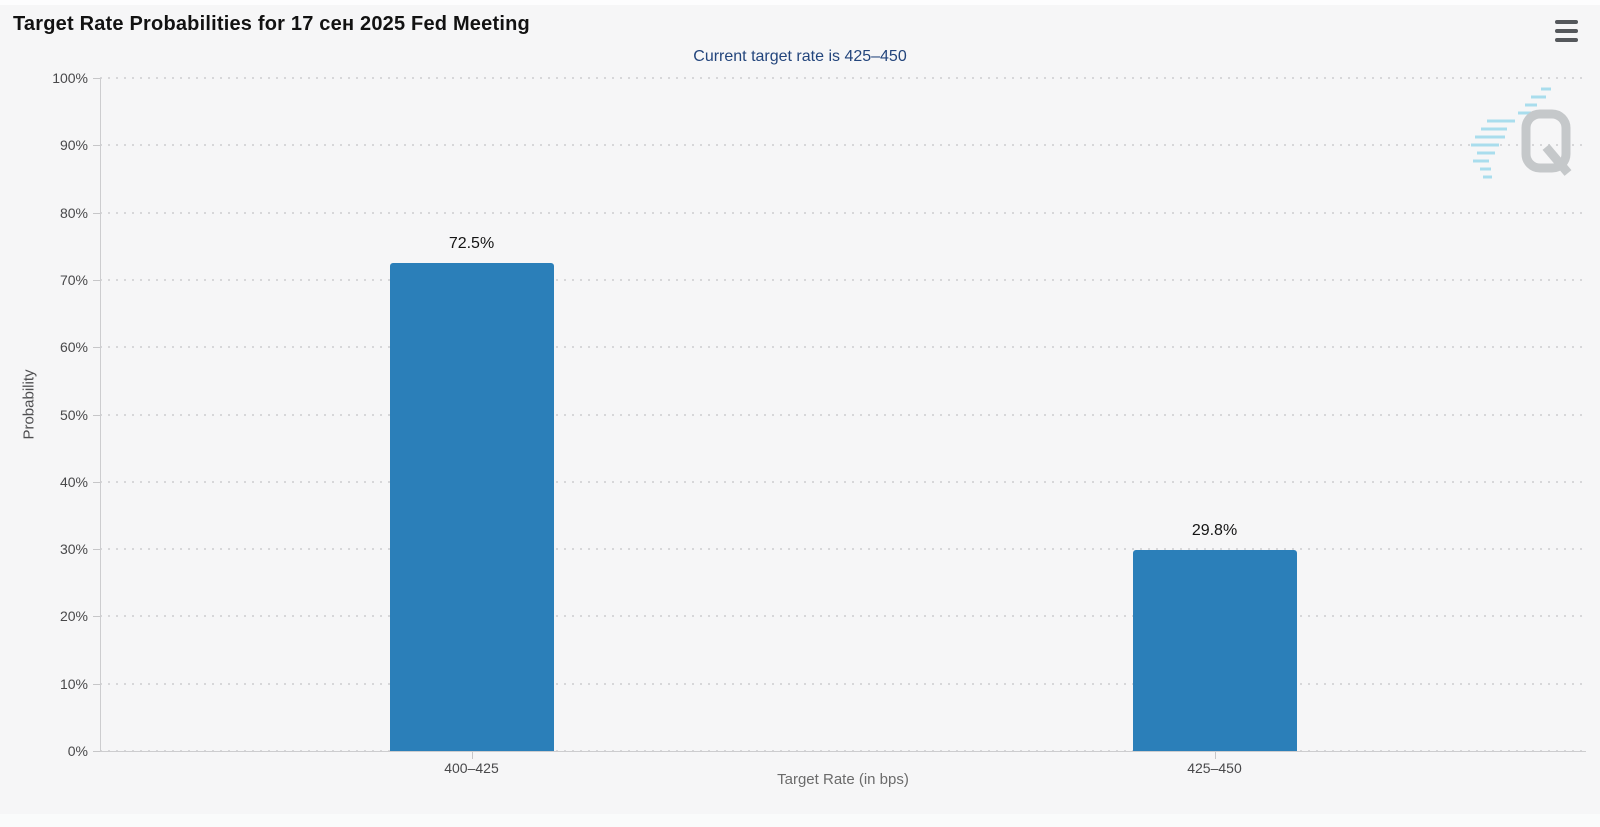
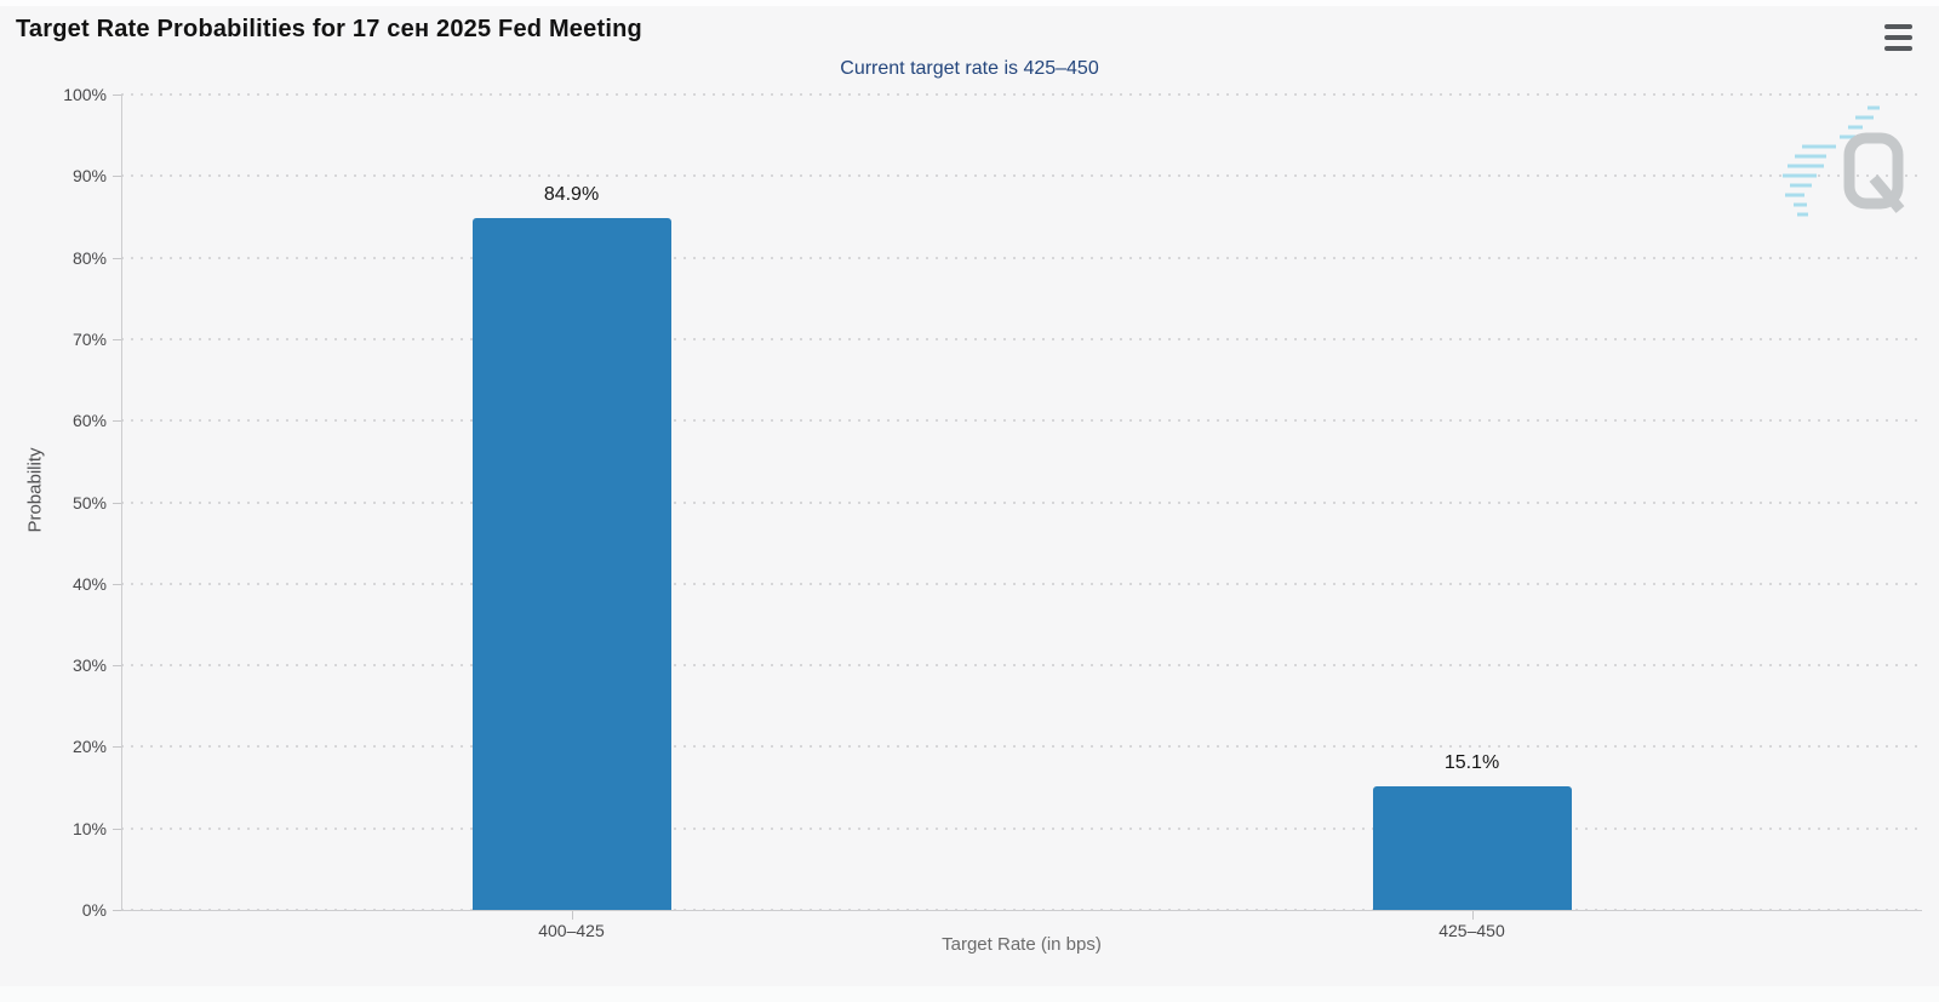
400–425: 72.5% -> 84.9%
425–450: 29.8% -> 15.1%
